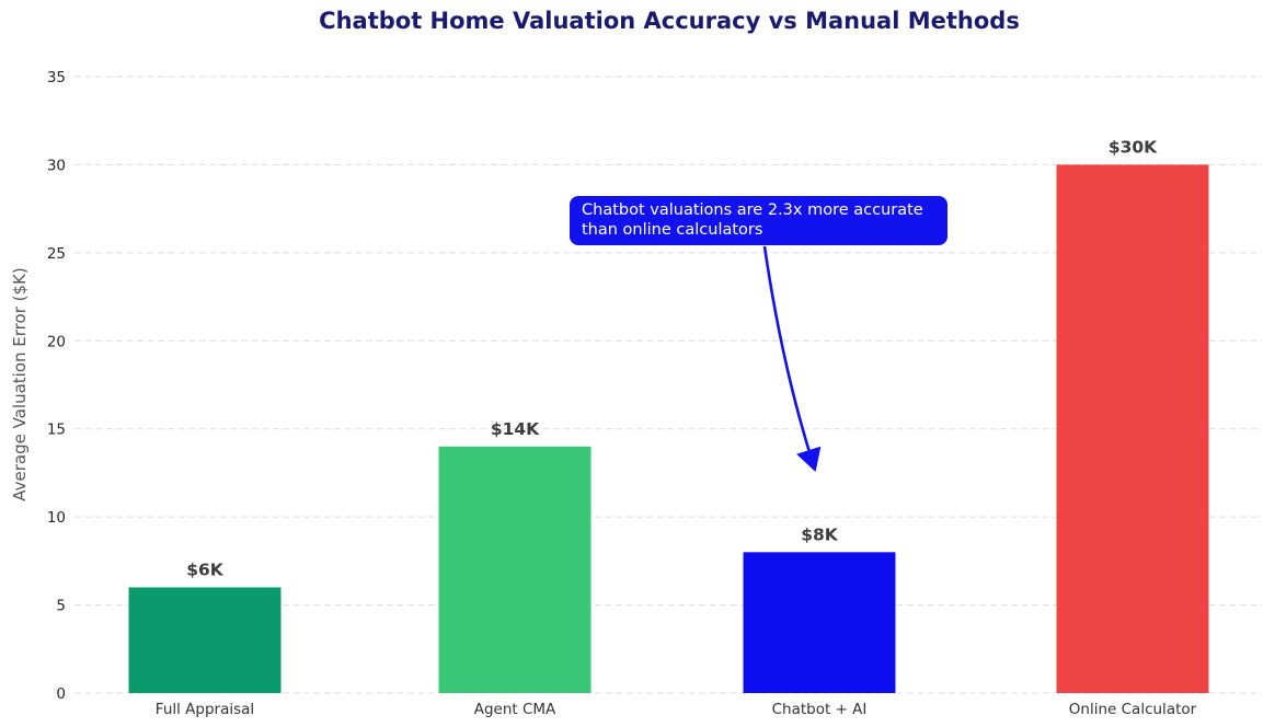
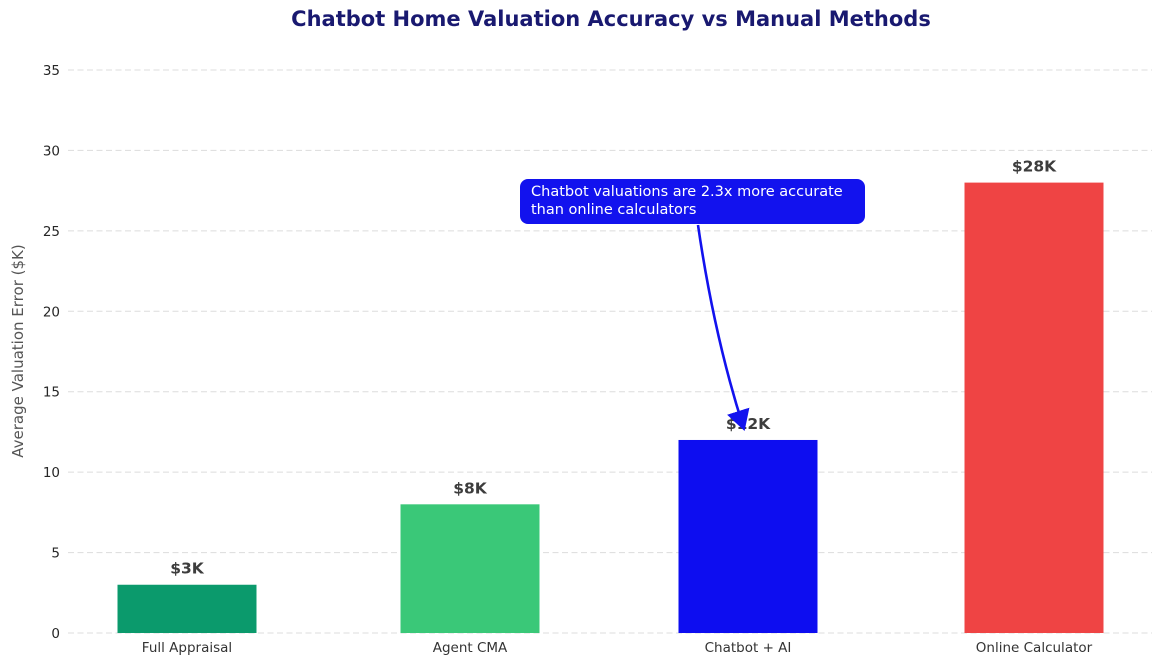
Full Appraisal: $6K -> $3K
Agent CMA: $14K -> $8K
Chatbot + AI: $8K -> $12K
Online Calculator: $30K -> $28K
